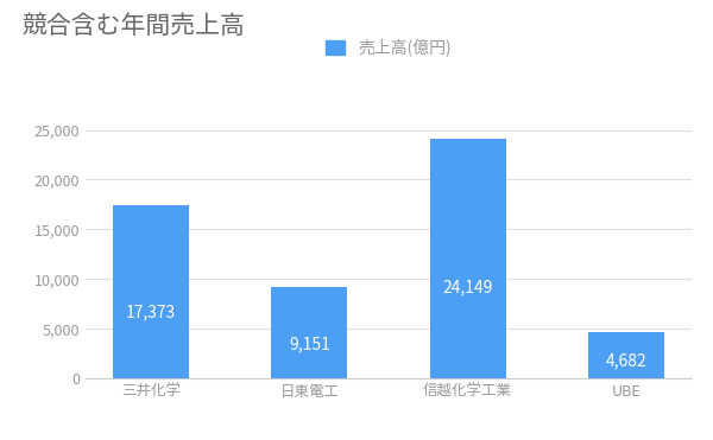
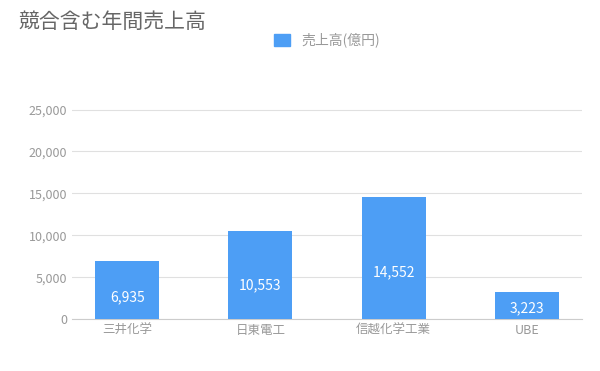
三井化学: 17,373 -> 6,935
日東電工: 9,151 -> 10,553
信越化学工業: 24,149 -> 14,552
UBE: 4,682 -> 3,223
